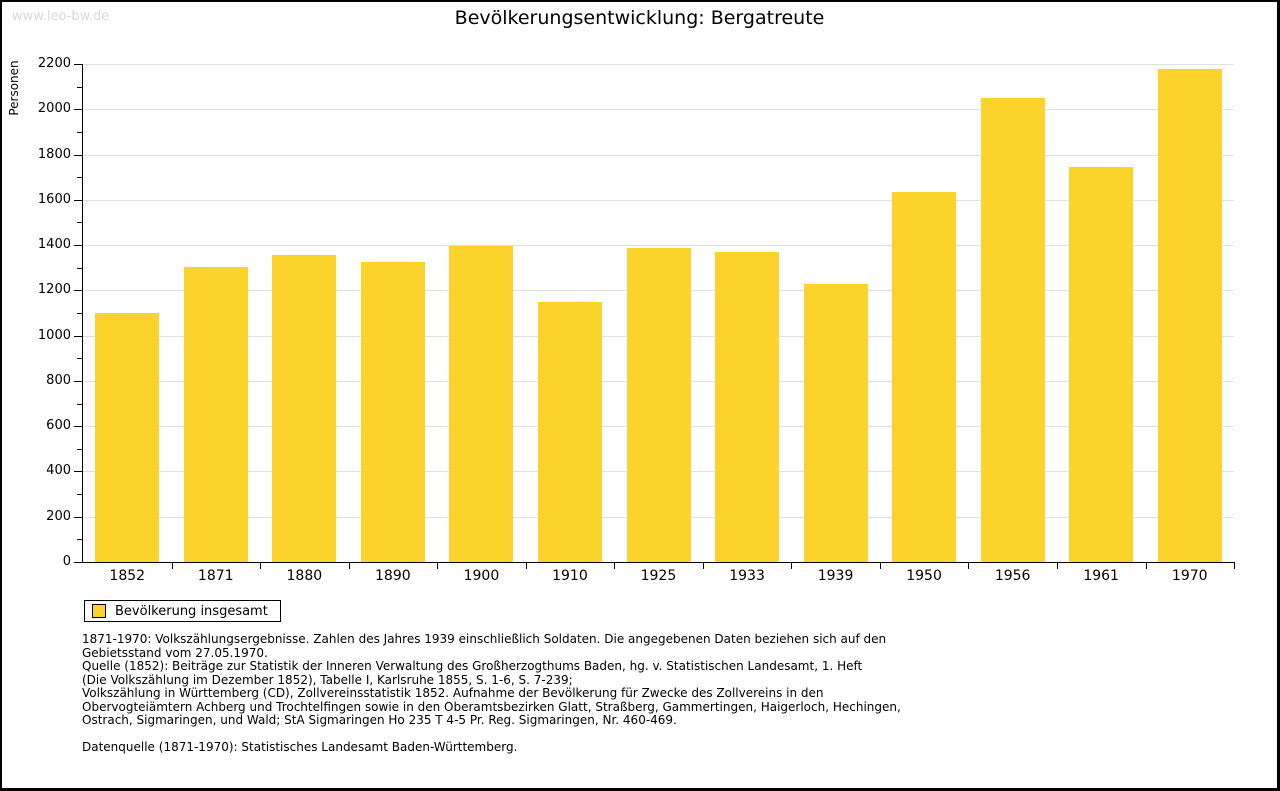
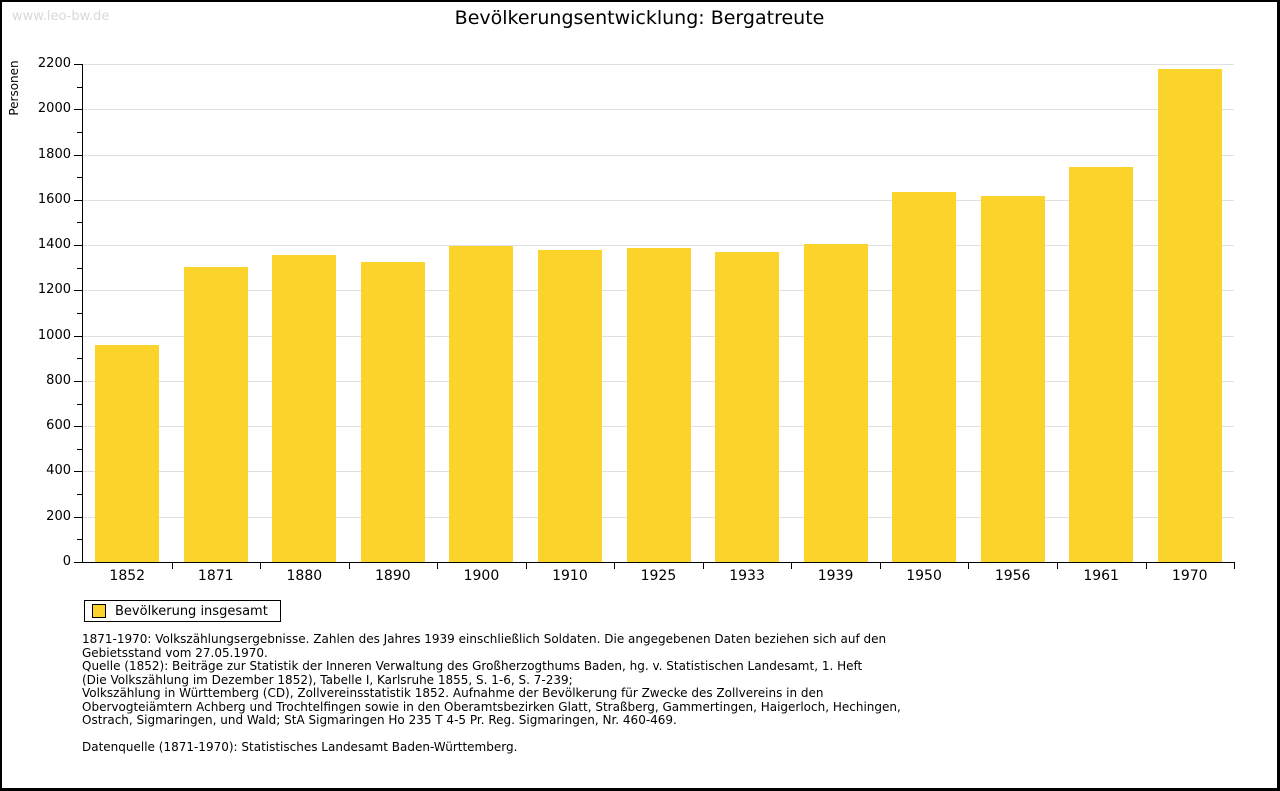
1852: 1100 -> 960
1910: 1150 -> 1380
1939: 1230 -> 1400
1956: 2050 -> 1620
